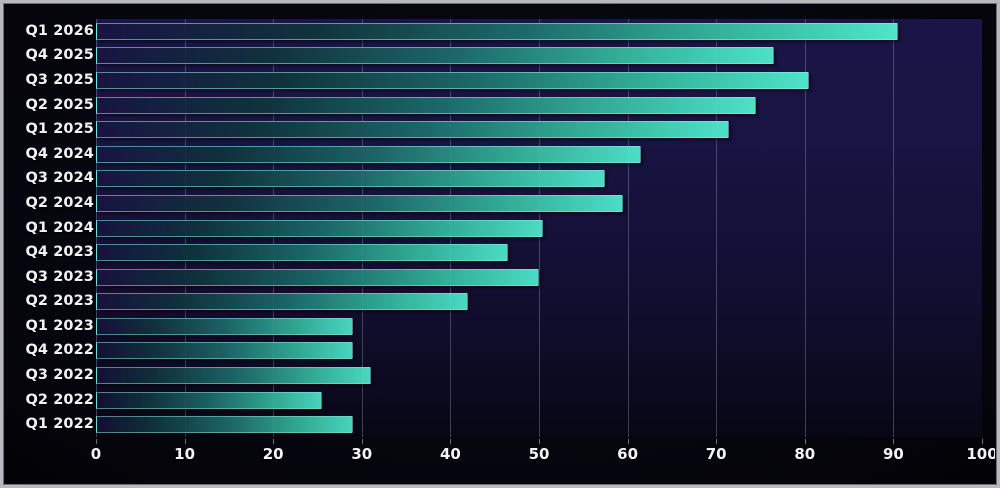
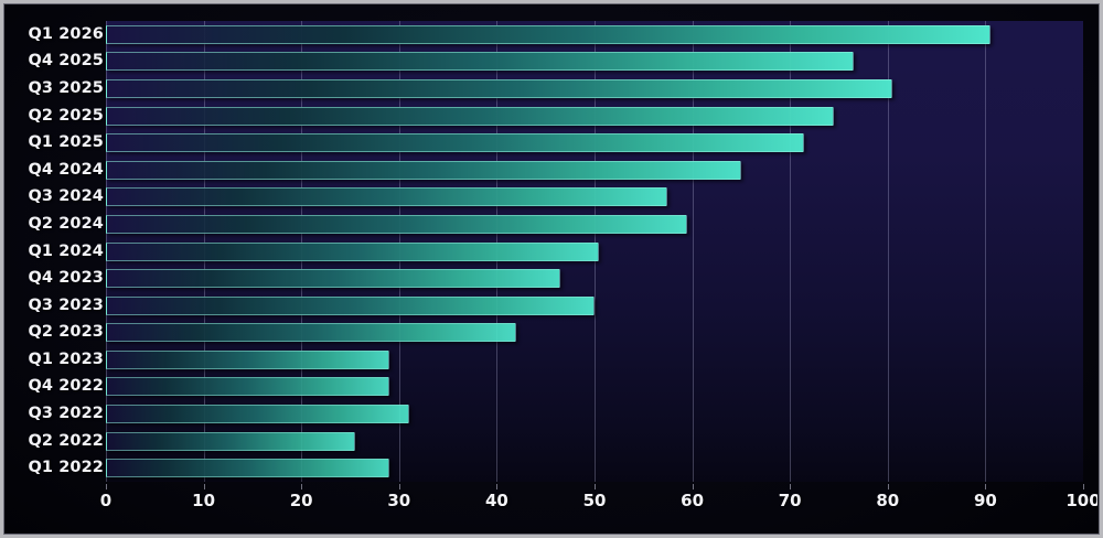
Q4 2024: 62 -> 65
